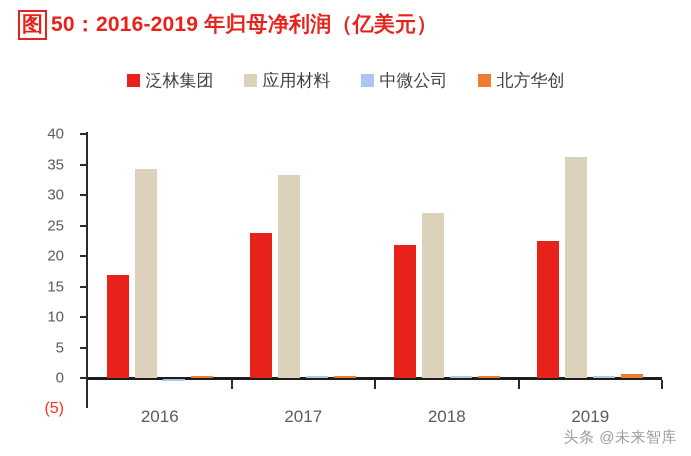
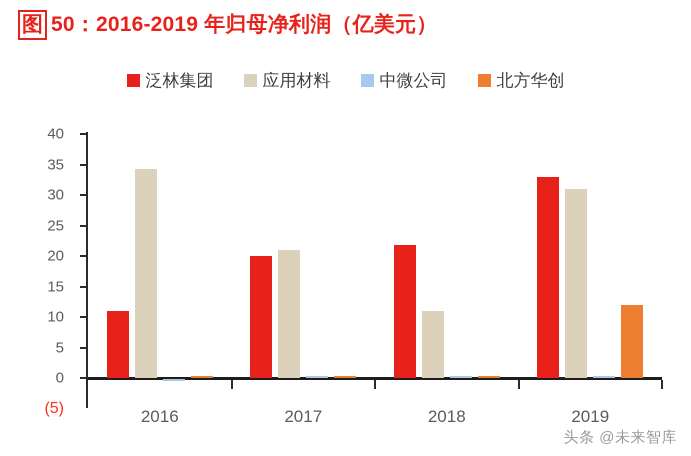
泛林集团/2016: 17 -> 11
泛林集团/2017: 24 -> 20
应用材料/2017: 33 -> 21
应用材料/2018: 27 -> 11
泛林集团/2019: 22 -> 33
应用材料/2019: 36 -> 31
北方华创/2019: 1 -> 12
